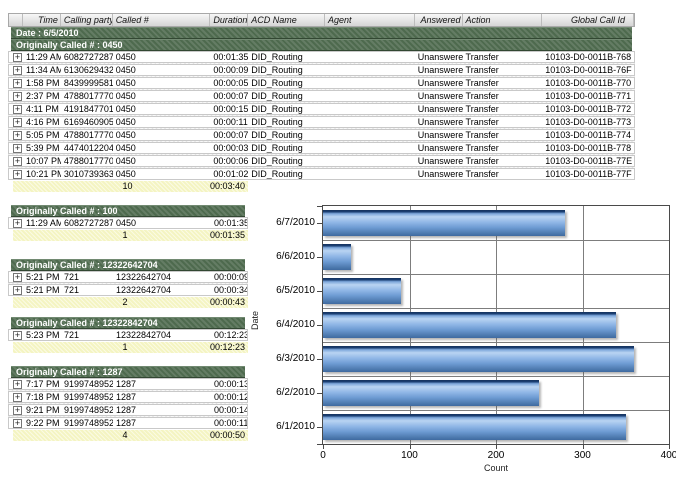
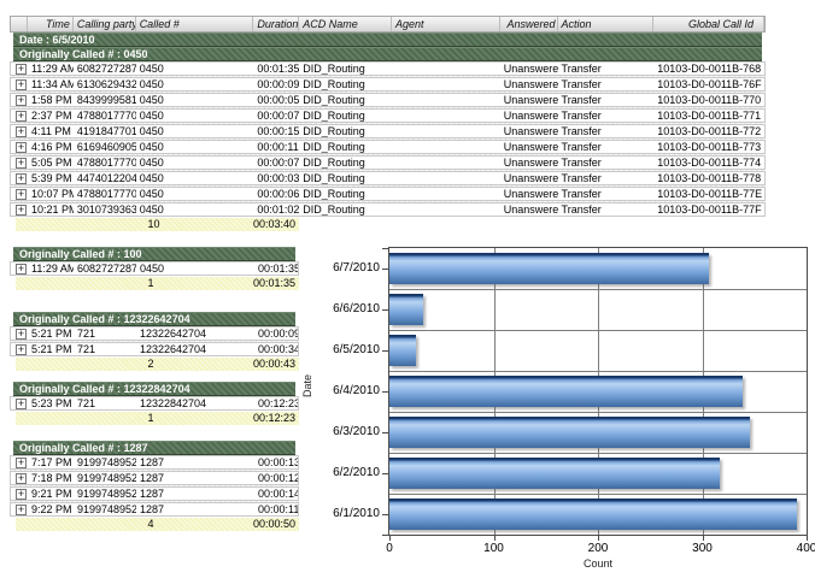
6/7/2010: 280 -> 310
6/5/2010: 90 -> 20
6/3/2010: 360 -> 350
6/2/2010: 250 -> 320
6/1/2010: 350 -> 390
